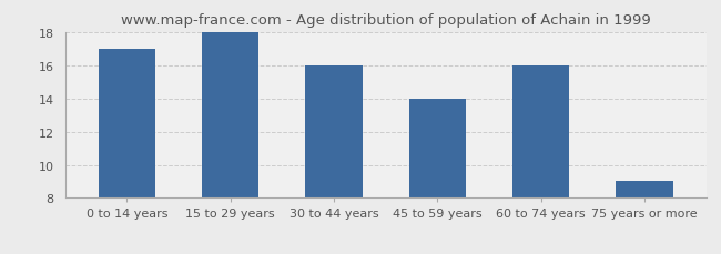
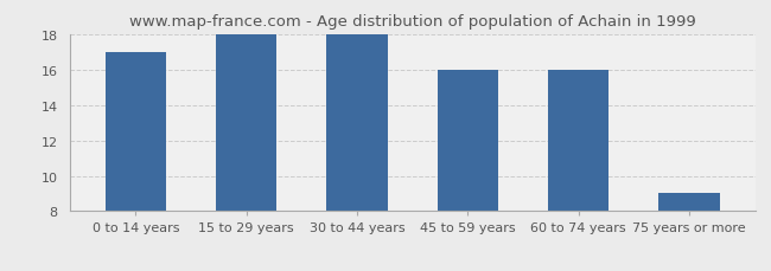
30 to 44 years: 16 -> 18
45 to 59 years: 14 -> 16
